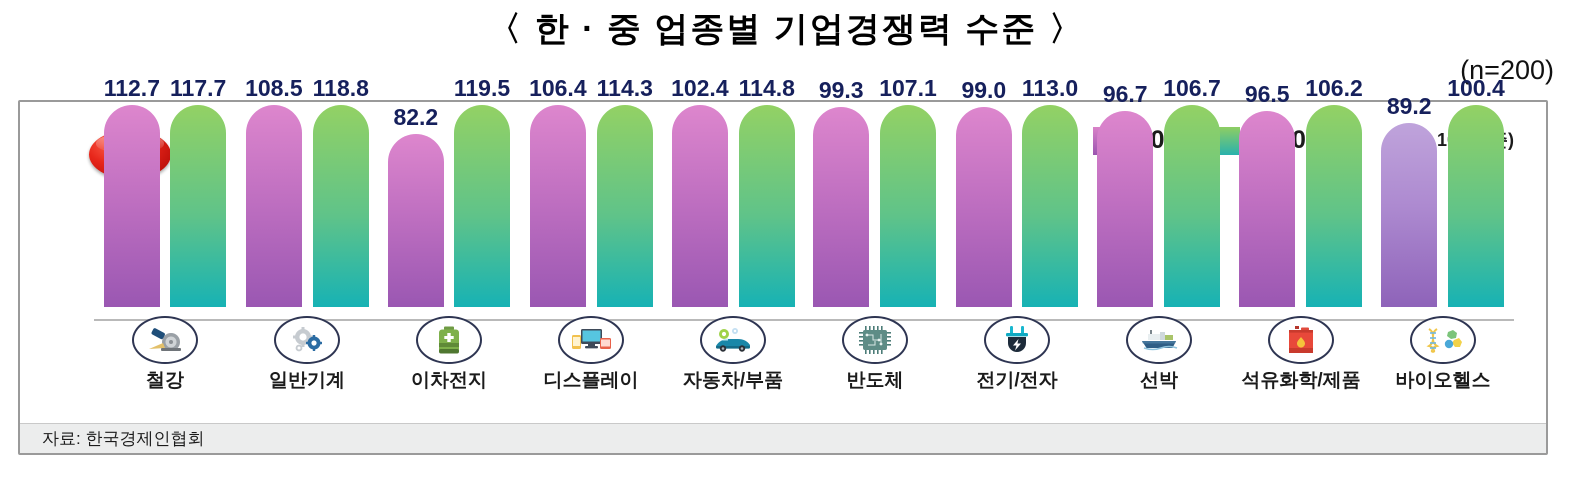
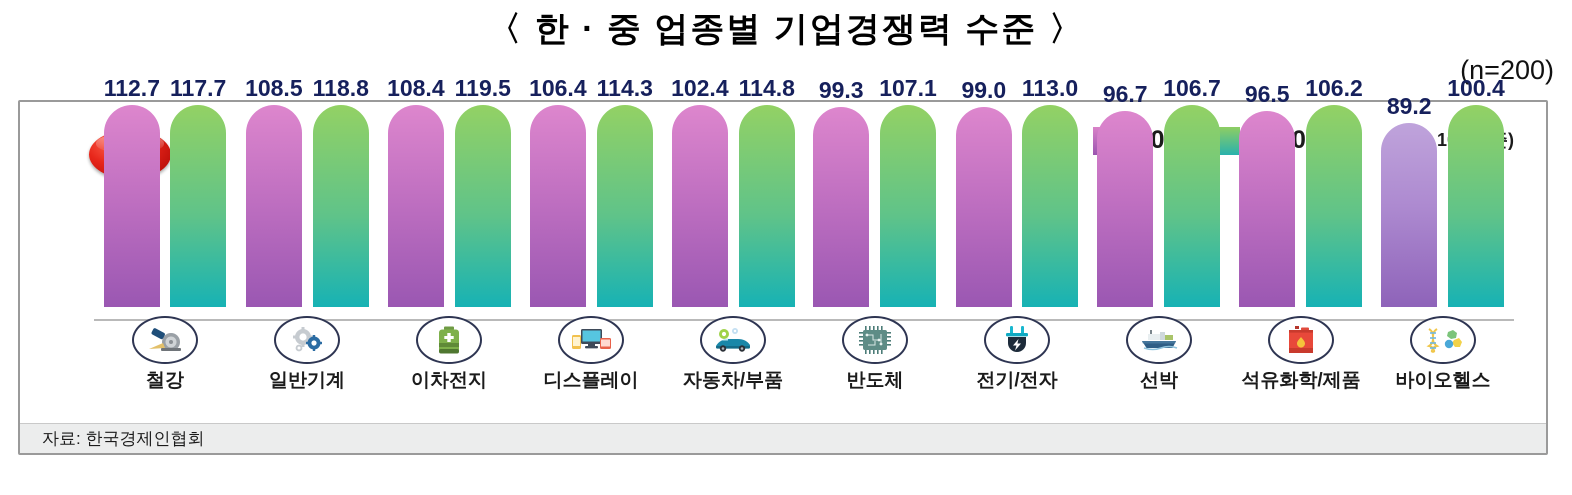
2025/이차전지: 82.2 -> 108.4
